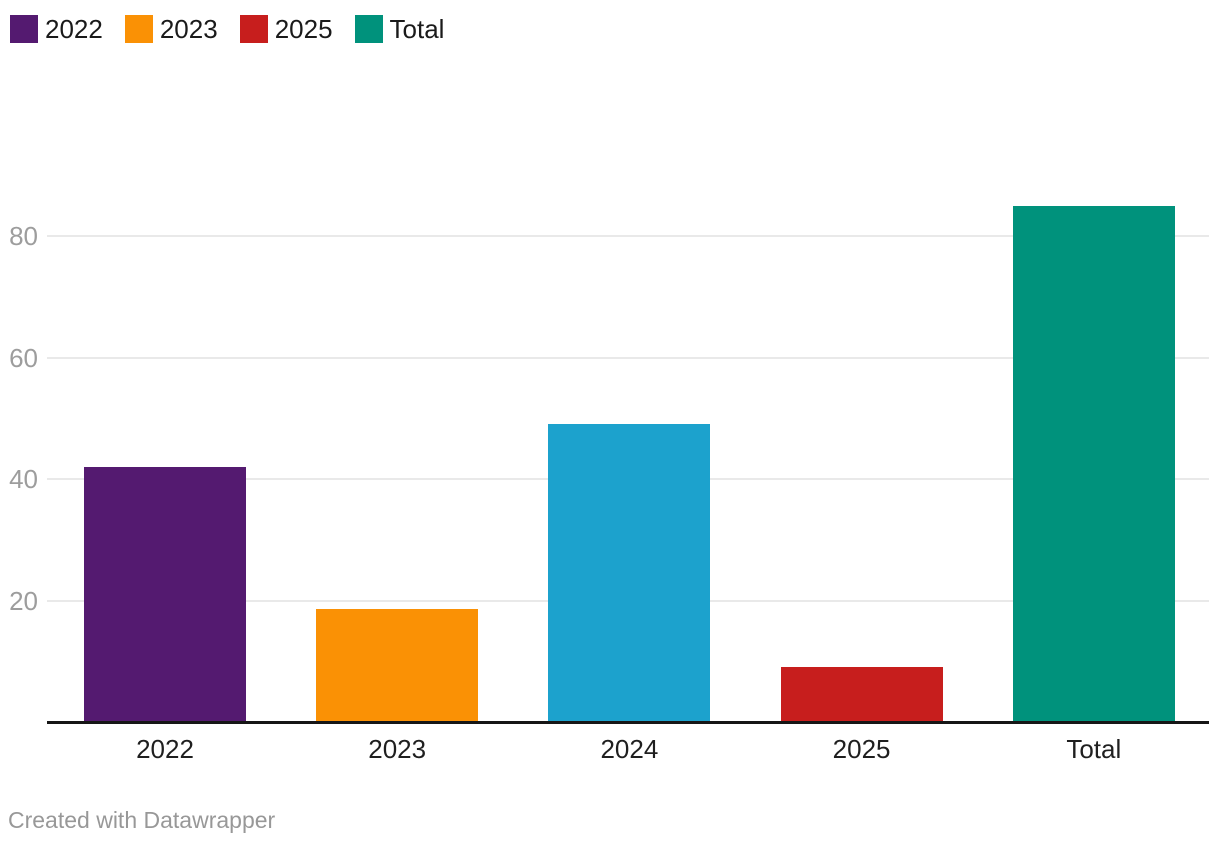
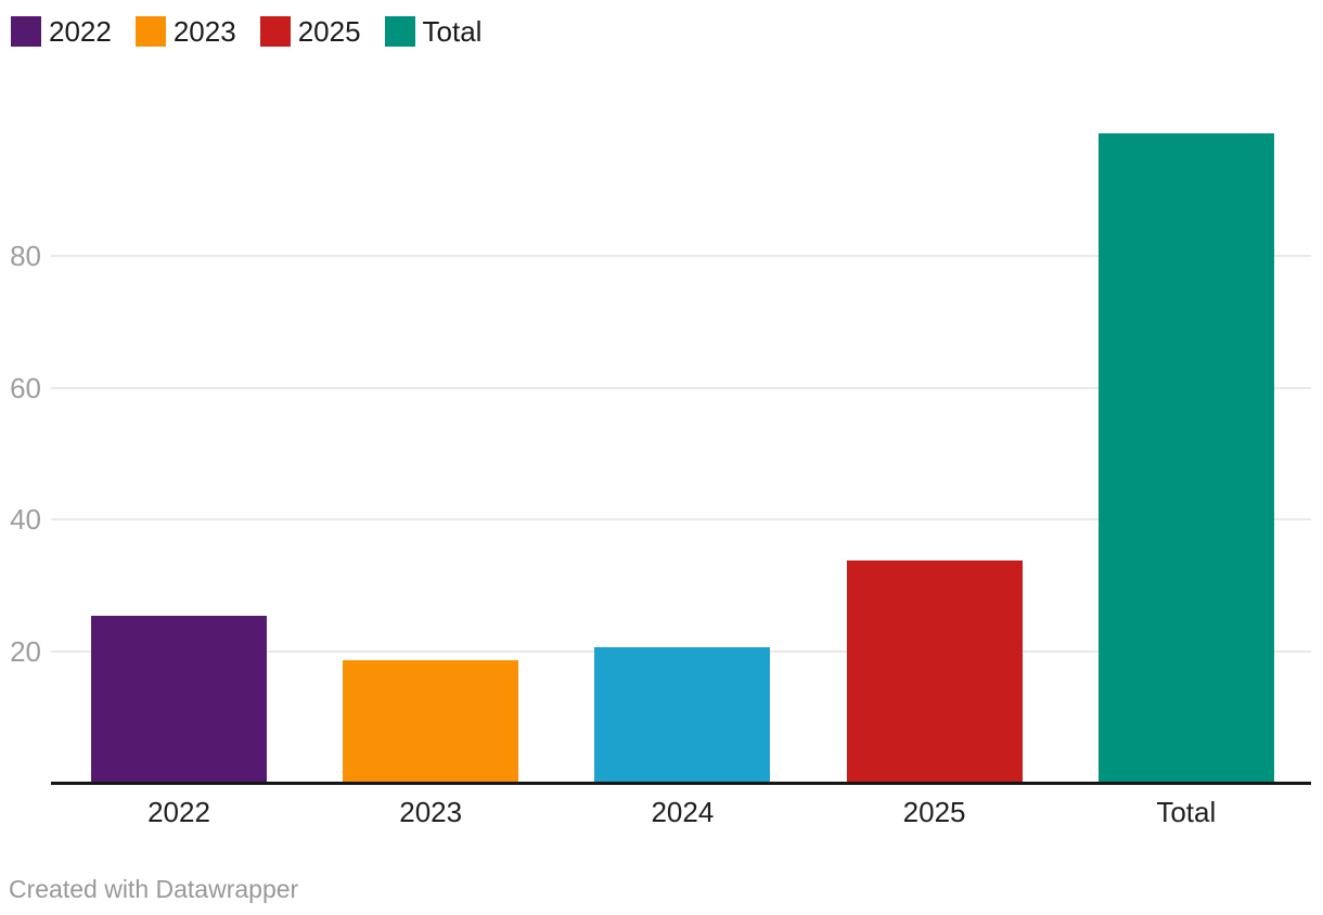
2022: 42 -> 25
2024: 49 -> 20
2025: 9 -> 34
Total: 85 -> 99
